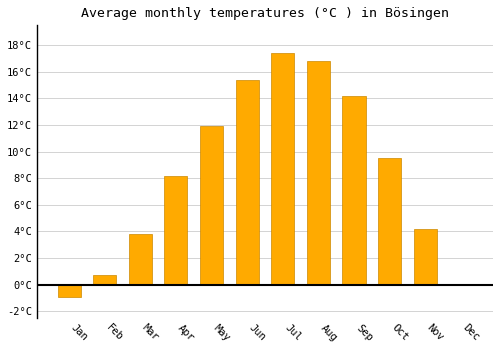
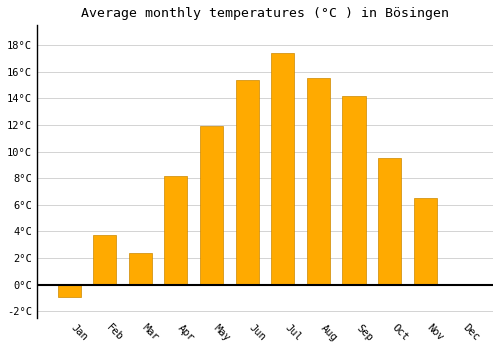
Feb: 0.7°C -> 3.7°C
Mar: 3.8°C -> 2.4°C
Aug: 16.8°C -> 15.5°C
Nov: 4.2°C -> 6.5°C
